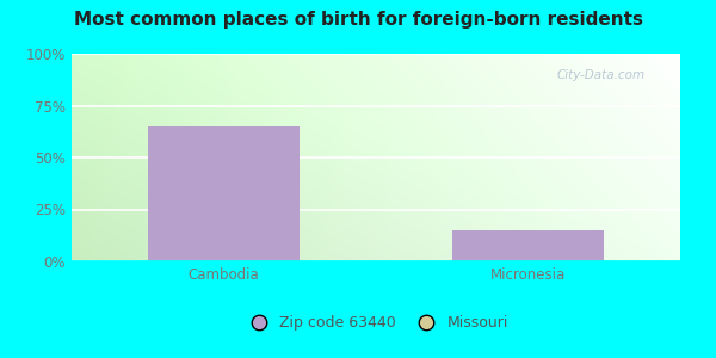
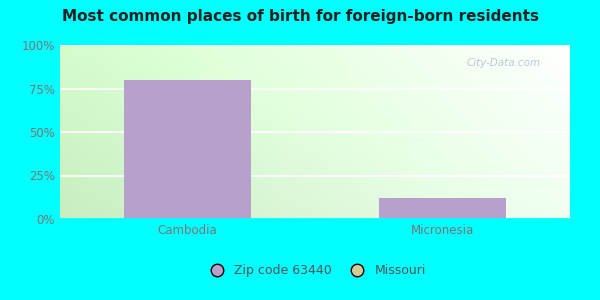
Cambodia: 65% -> 80%
Micronesia: 15% -> 12%
